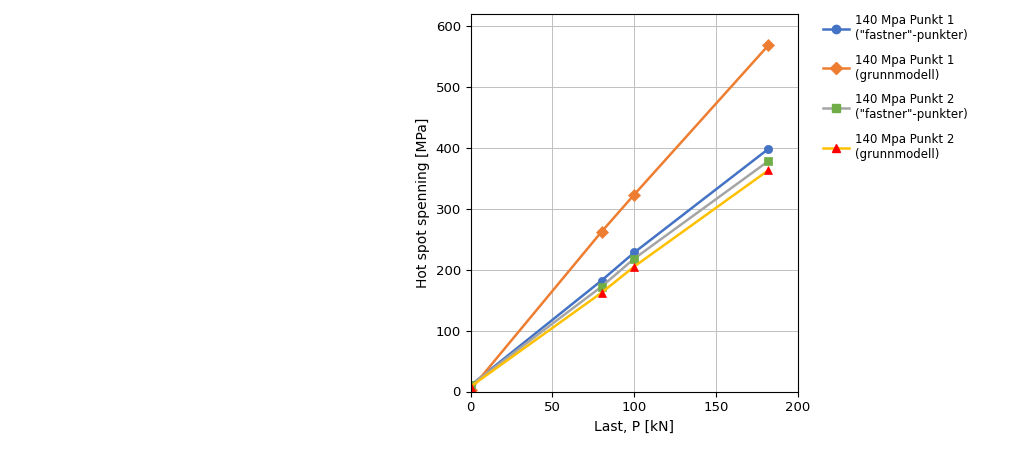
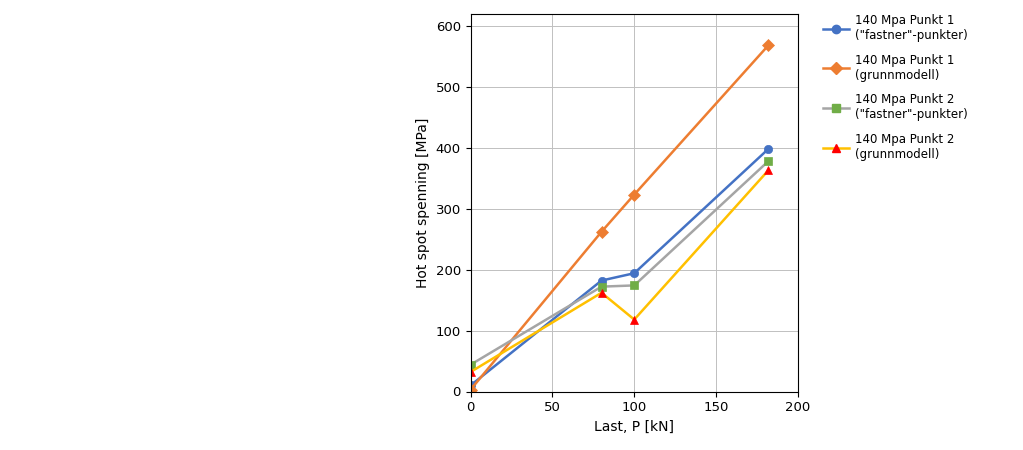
140 Mpa Punkt 2 ("fastner"-punkter)/0: 10 -> 44
140 Mpa Punkt 2 (grunnmodell)/0: 8 -> 32
140 Mpa Punkt 1 ("fastner"-punkter)/100: 228 -> 194
140 Mpa Punkt 2 ("fastner"-punkter)/100: 218 -> 174
140 Mpa Punkt 2 (grunnmodell)/100: 205 -> 118
